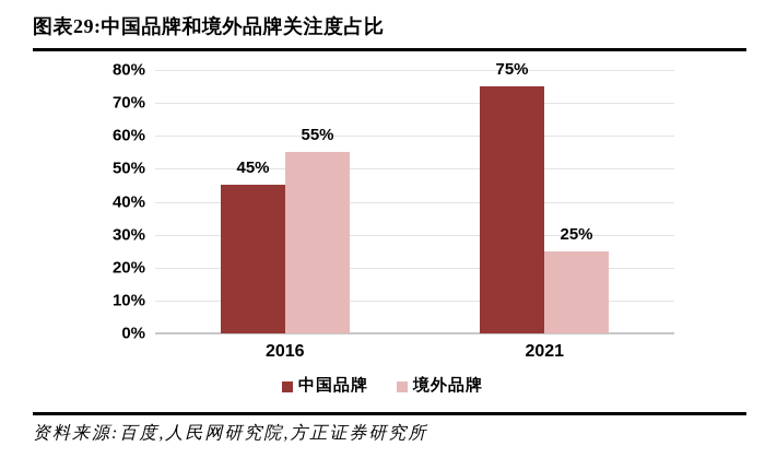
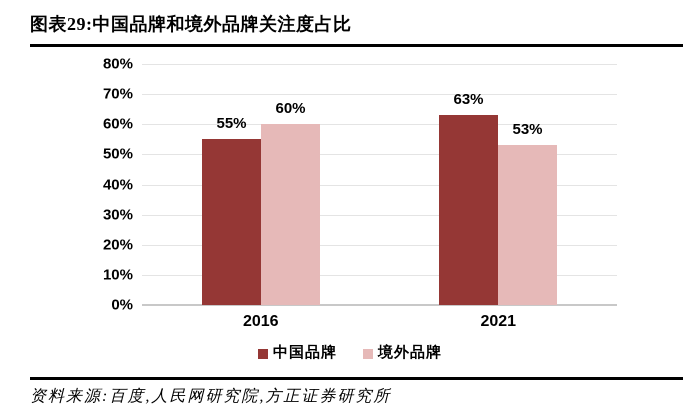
中国品牌/2016: 45% -> 55%
境外品牌/2016: 55% -> 60%
中国品牌/2021: 75% -> 63%
境外品牌/2021: 25% -> 53%
